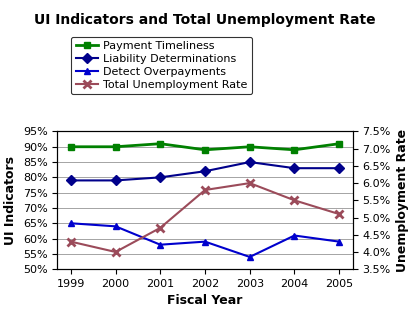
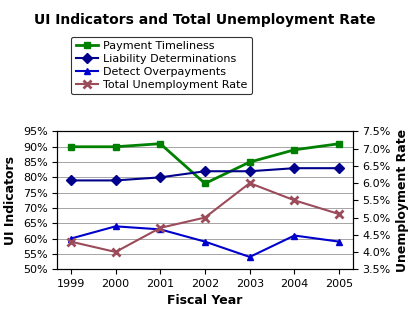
Detect Overpayments/1999: 65% -> 60%
Detect Overpayments/2001: 58% -> 63%
Payment Timeliness/2002: 89% -> 78%
Total Unemployment Rate/2002: 5.8% -> 5.0%
Payment Timeliness/2003: 90% -> 85%
Liability Determinations/2003: 85% -> 82%
